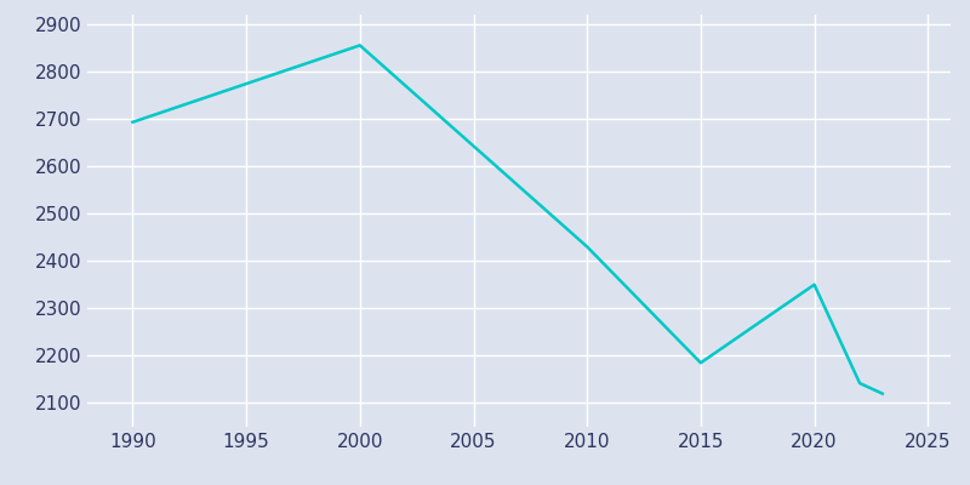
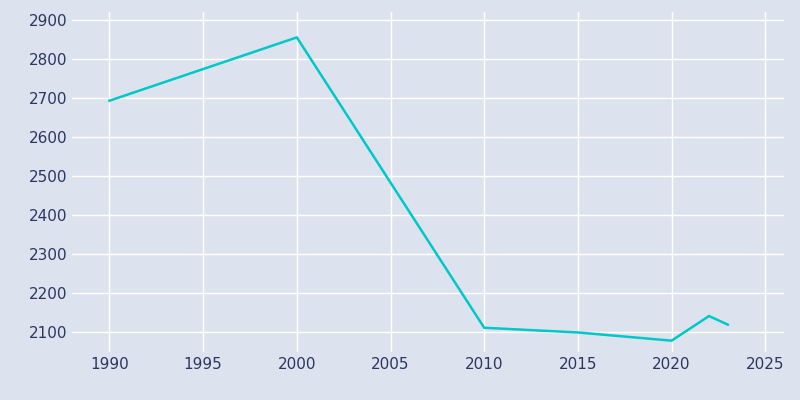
2010: 2430 -> 2112
2015: 2185 -> 2100
2020: 2350 -> 2079
